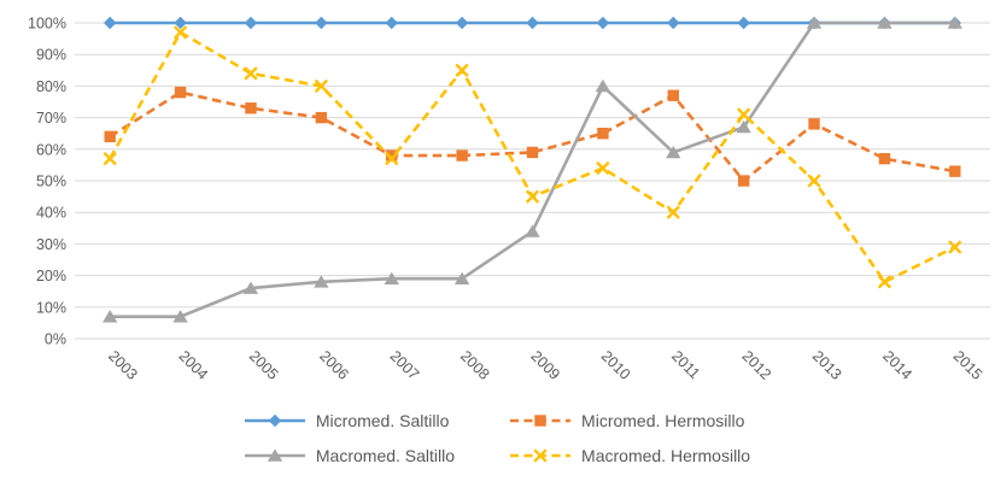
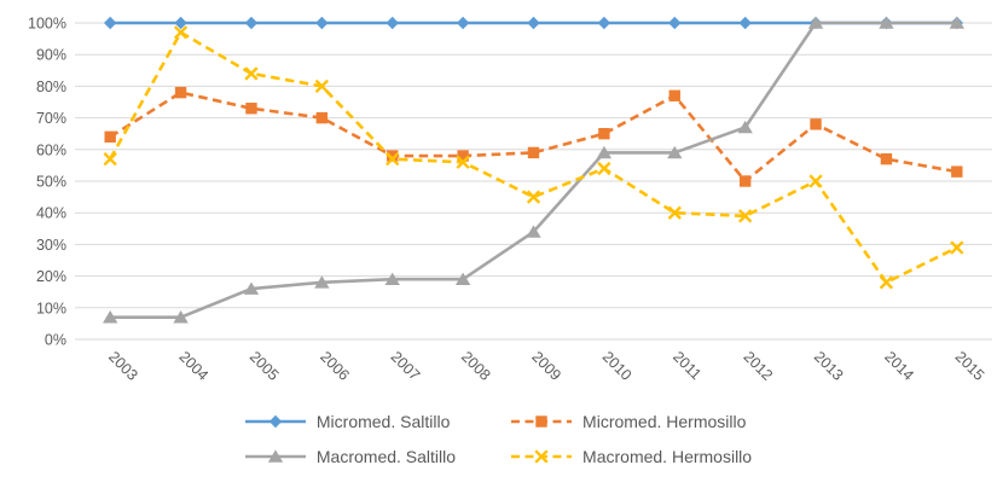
Macromed. Hermosillo/2008: 85% -> 56%
Macromed. Saltillo/2010: 80% -> 59%
Macromed. Hermosillo/2012: 71% -> 39%
